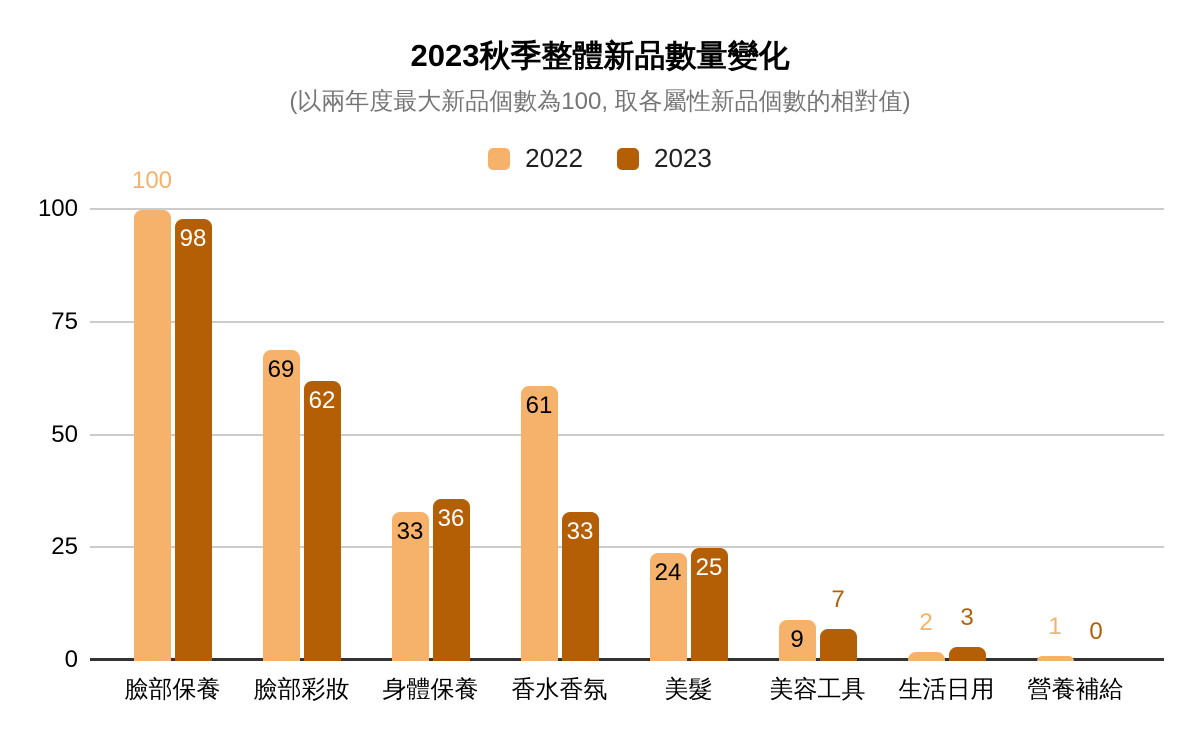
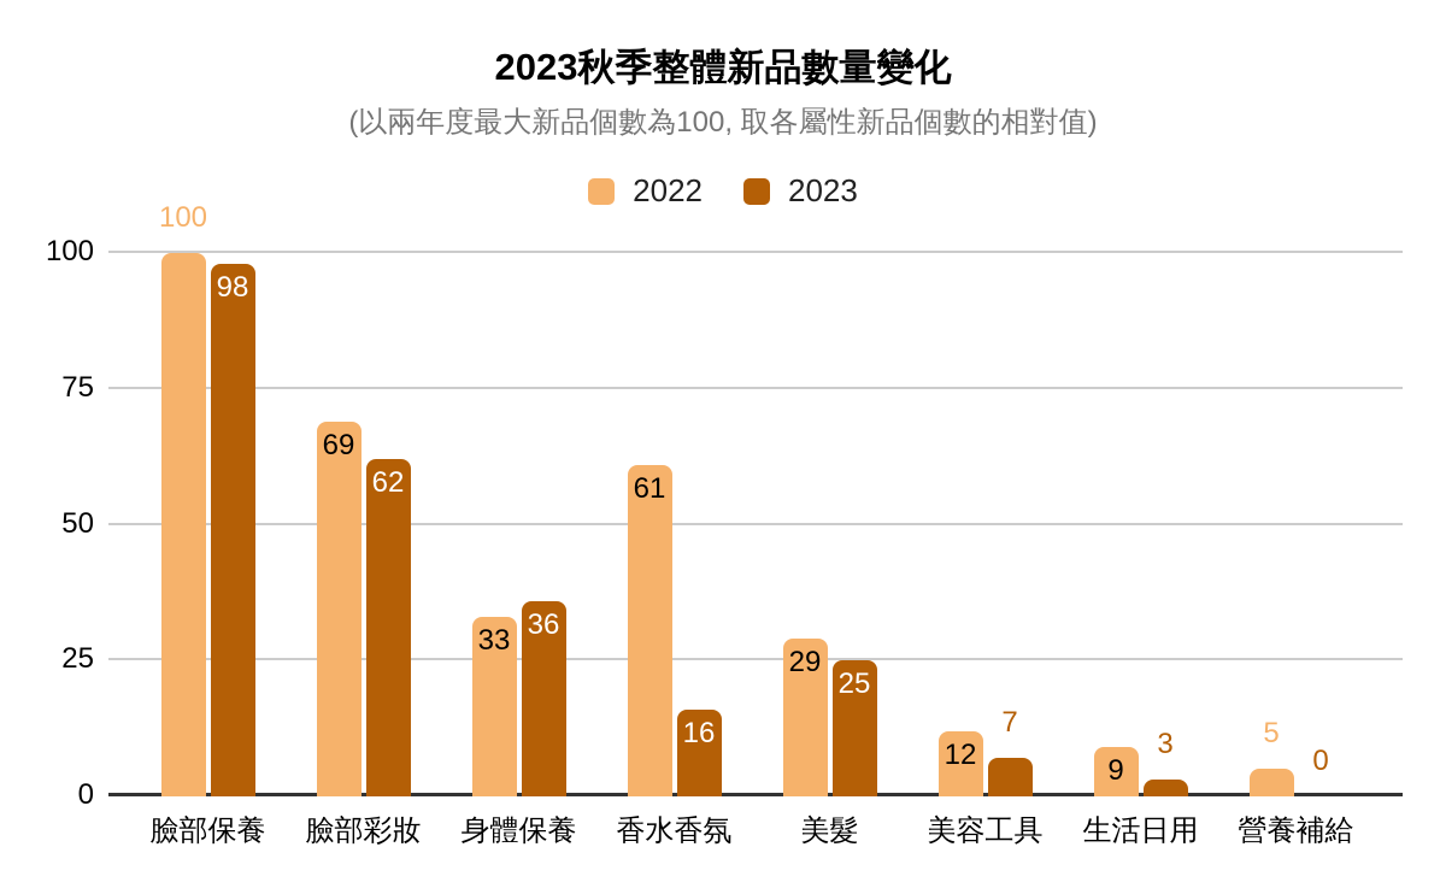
2023/香水香氛: 33 -> 16
2022/美髮: 24 -> 29
2022/美容工具: 9 -> 12
2022/生活日用: 2 -> 9
2022/營養補給: 1 -> 5
